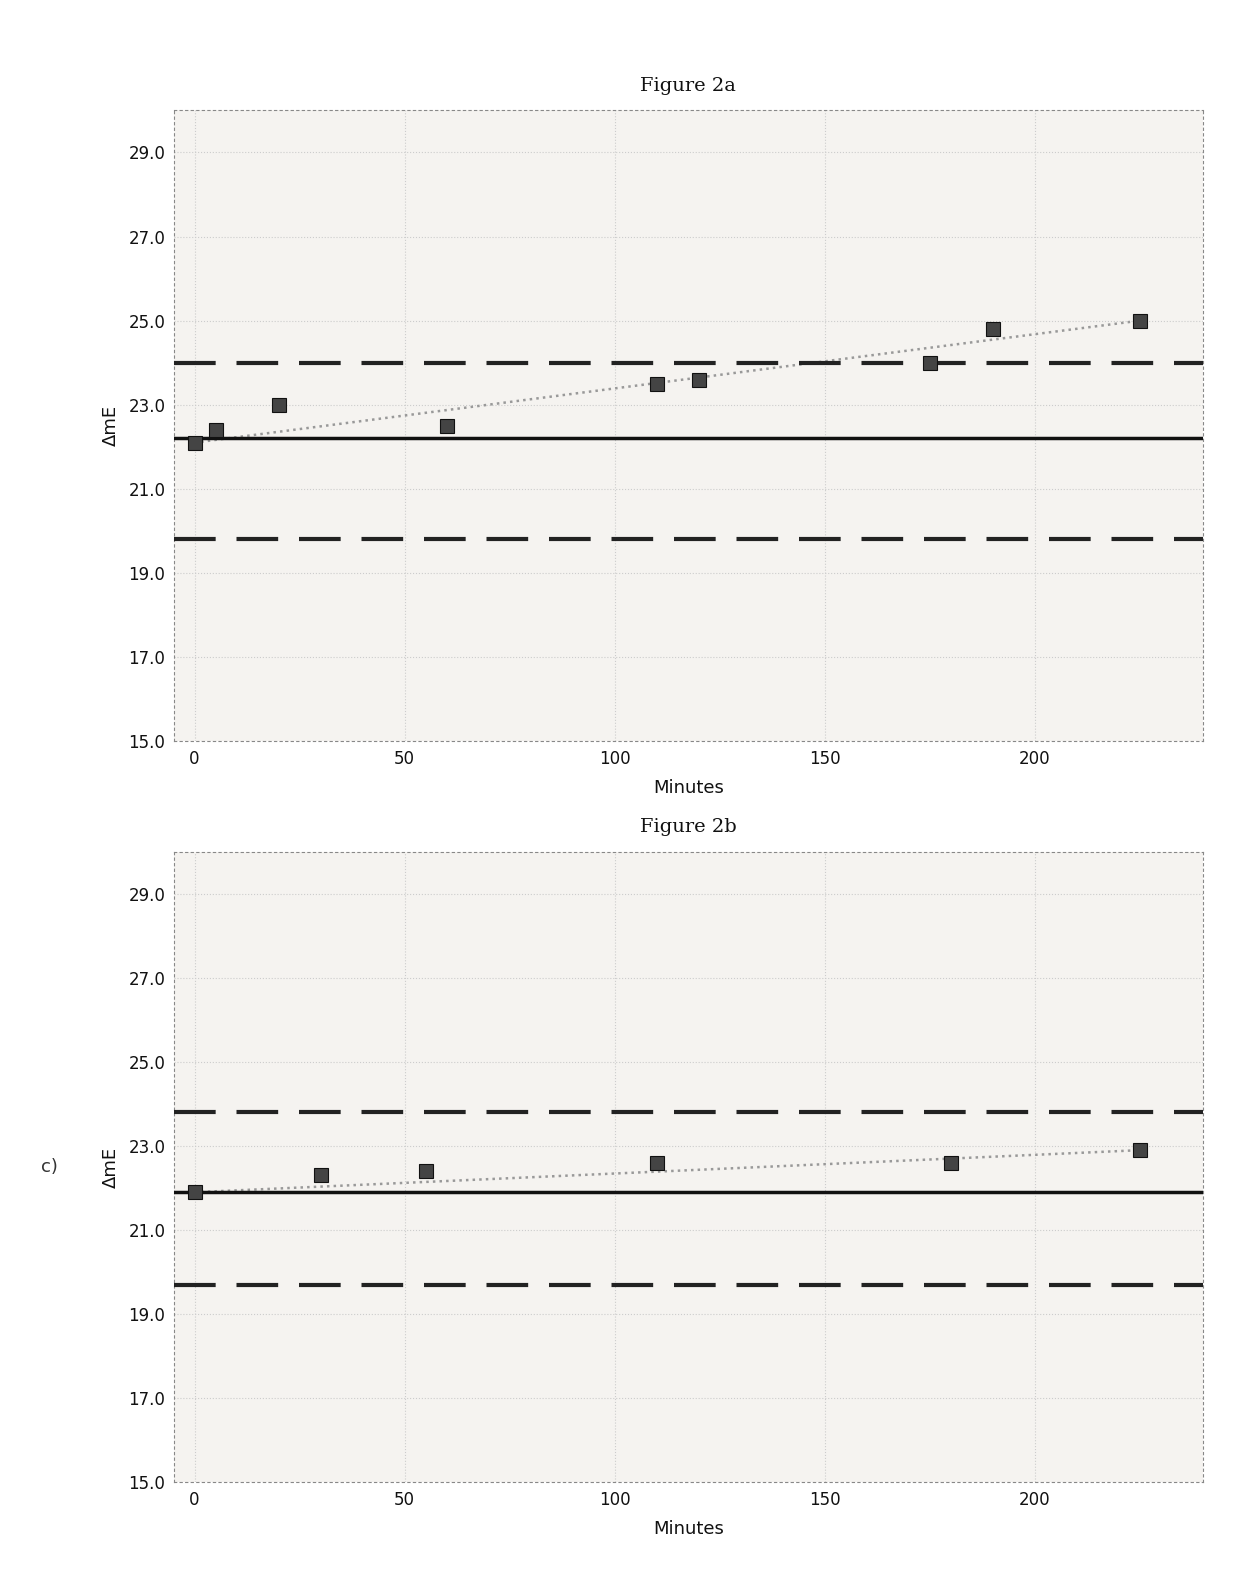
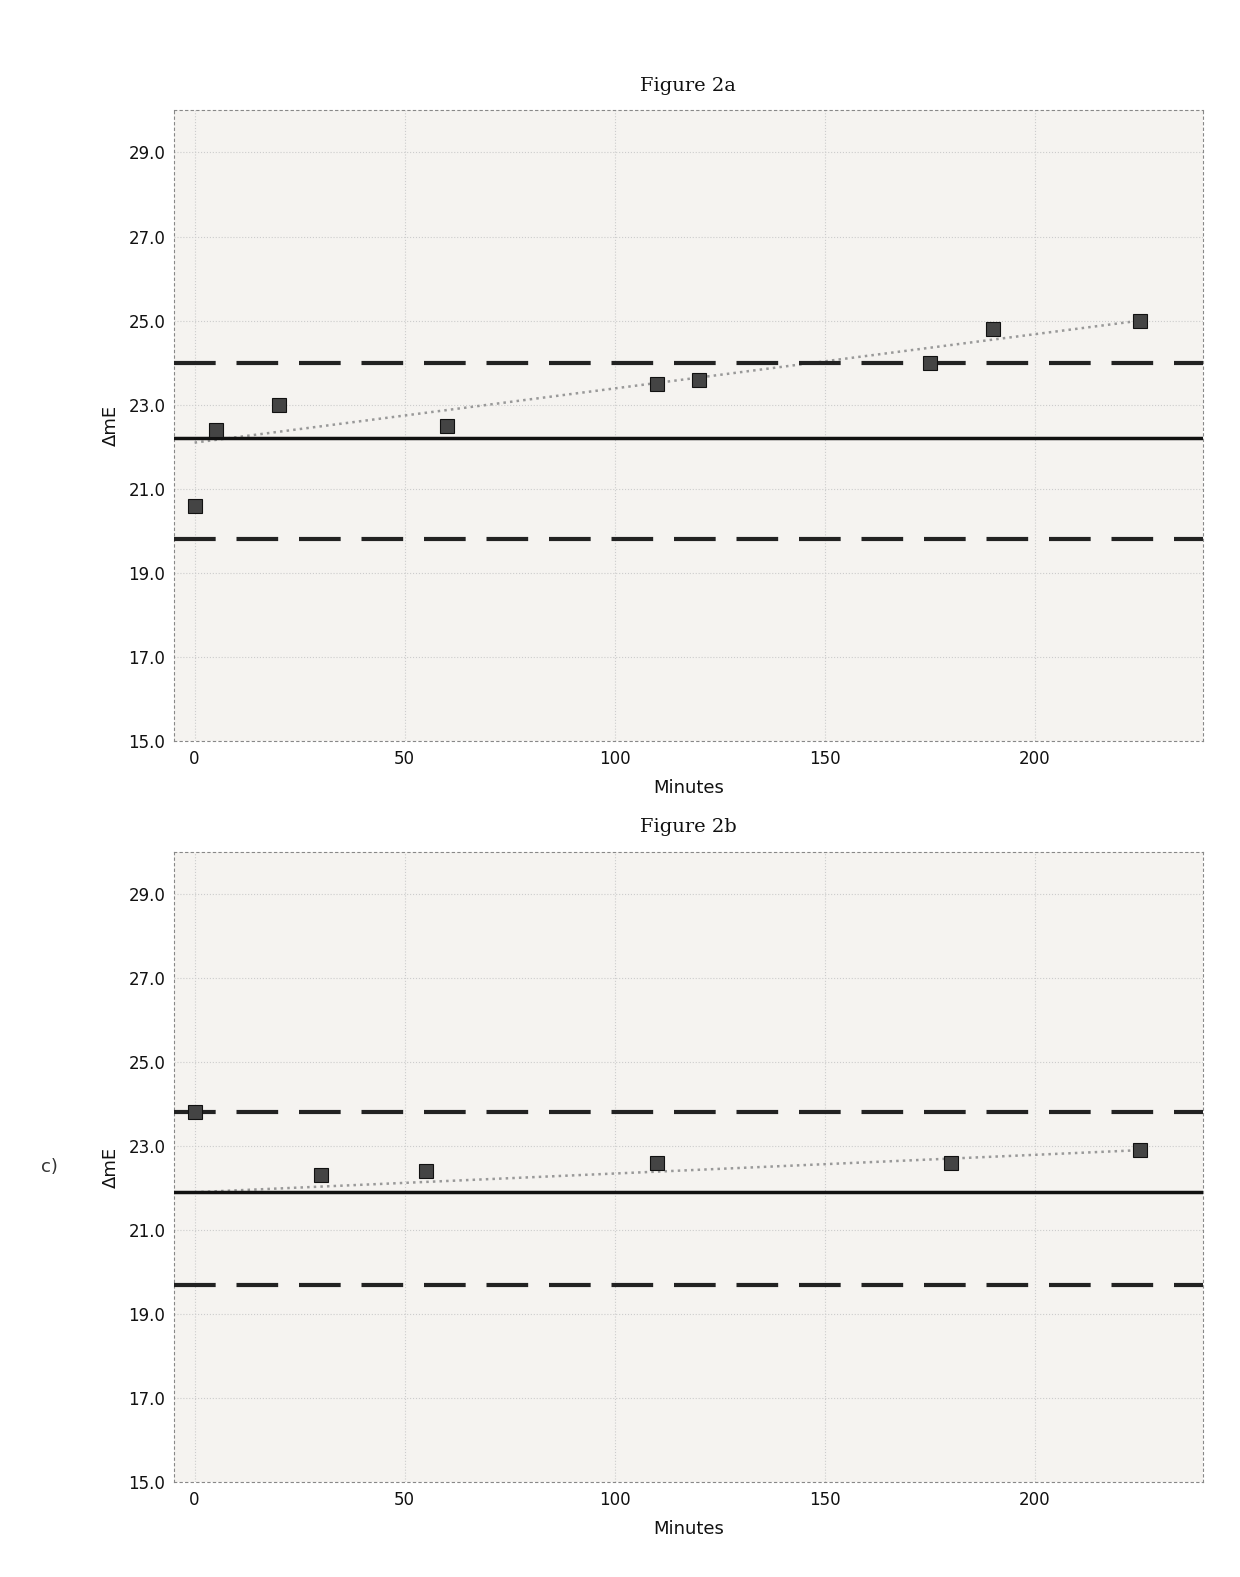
Figure 2a/0: 22.1 -> 20.6
Figure 2b/0: 21.9 -> 23.8
